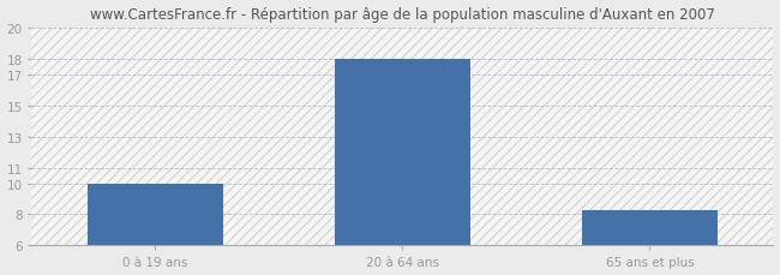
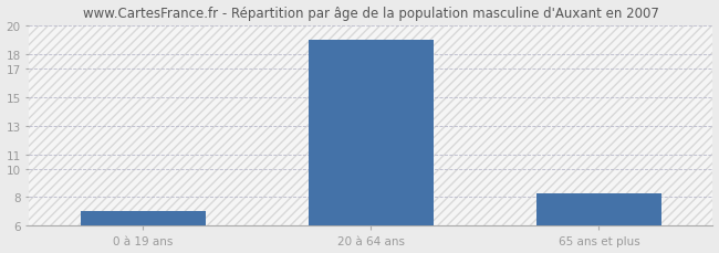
0 à 19 ans: 10.0 -> 7.0
20 à 64 ans: 18.0 -> 19.0
